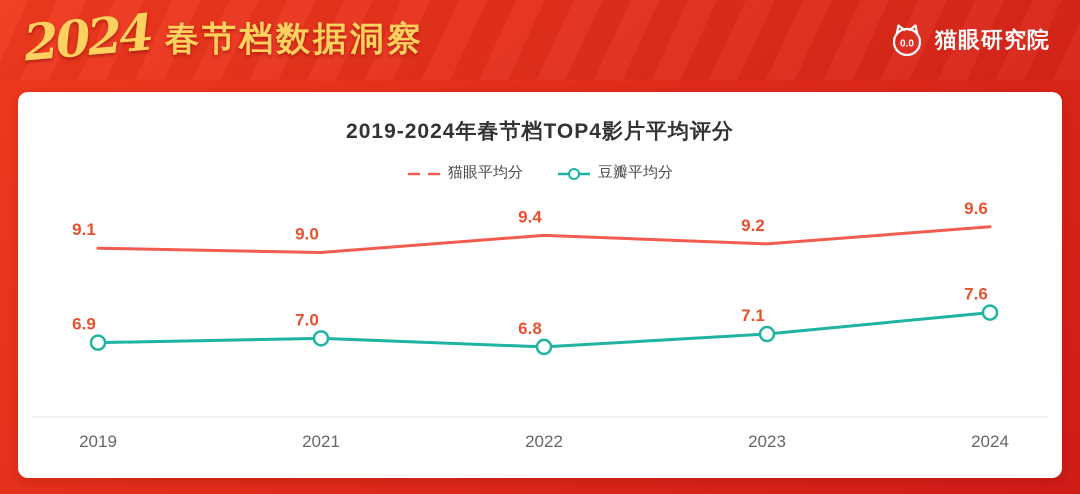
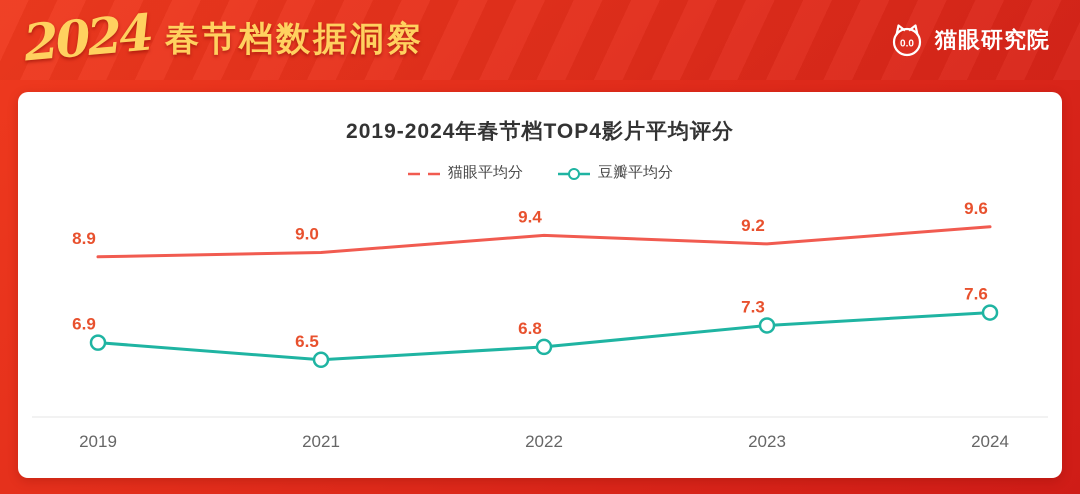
猫眼平均分/2019: 9.1 -> 8.9
豆瓣平均分/2021: 7.0 -> 6.5
豆瓣平均分/2023: 7.1 -> 7.3
